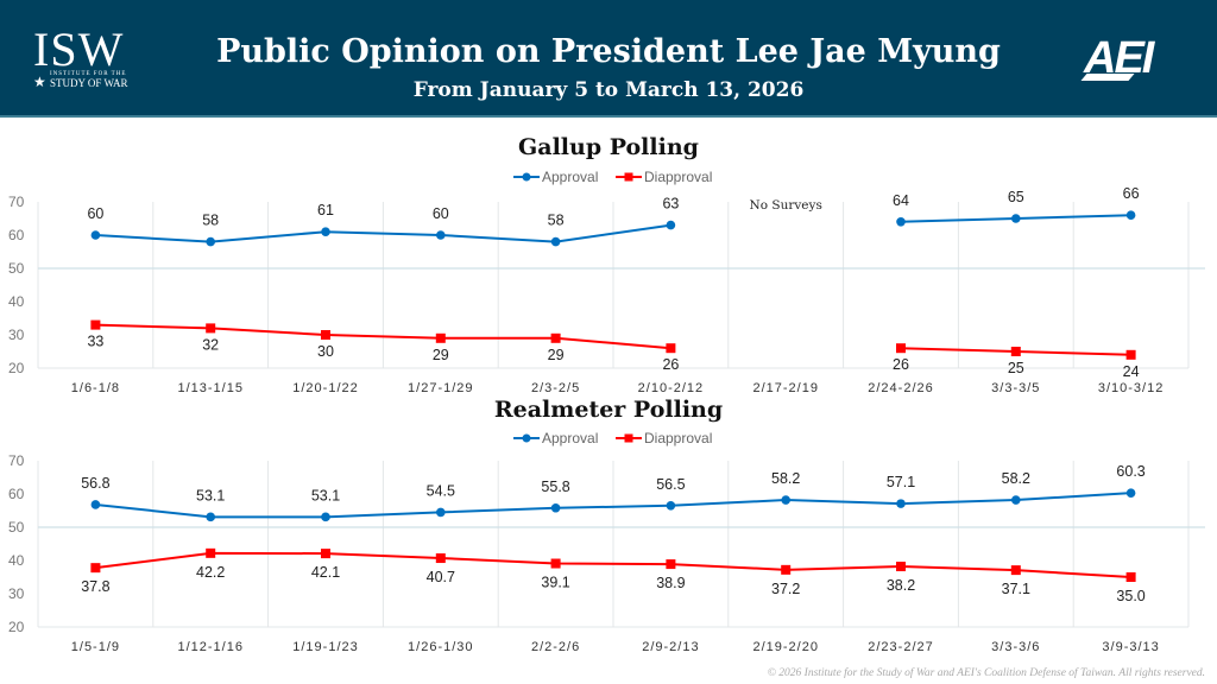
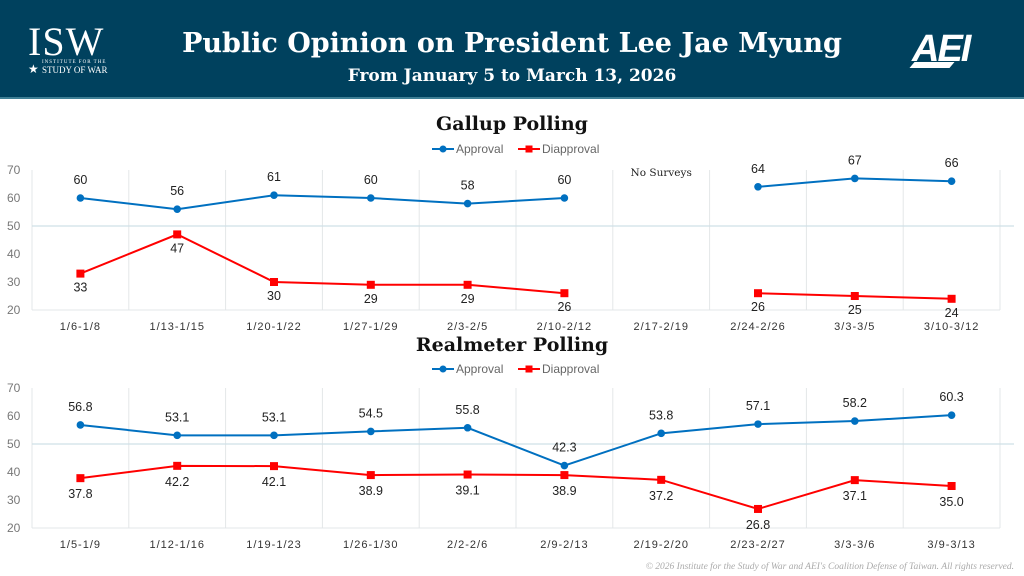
Gallup Polling/Approval/1/13-1/15: 58 -> 56
Gallup Polling/Diapproval/1/13-1/15: 32 -> 47
Gallup Polling/Approval/2/10-2/12: 63 -> 60
Gallup Polling/Approval/3/3-3/5: 65 -> 67
Realmeter Polling/Diapproval/1/26-1/30: 40.7 -> 38.9
Realmeter Polling/Approval/2/9-2/13: 56.5 -> 42.3
Realmeter Polling/Approval/2/19-2/20: 58.2 -> 53.8
Realmeter Polling/Diapproval/2/23-2/27: 38.2 -> 26.8
